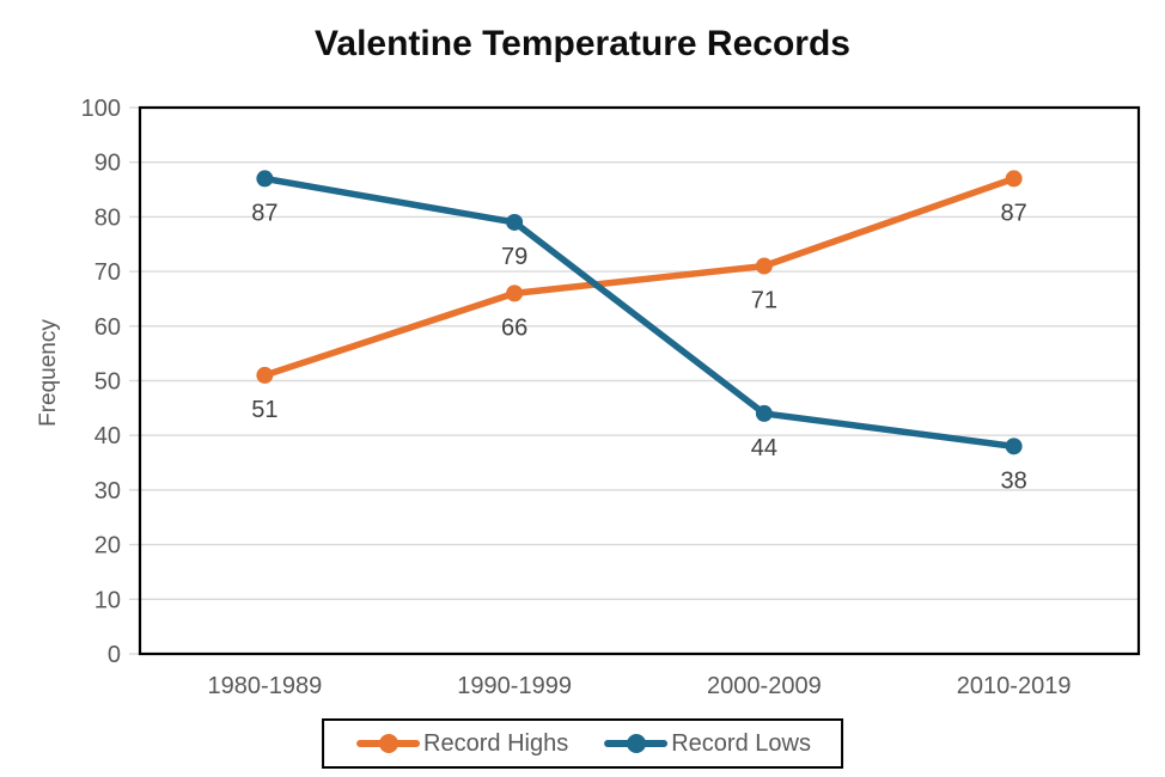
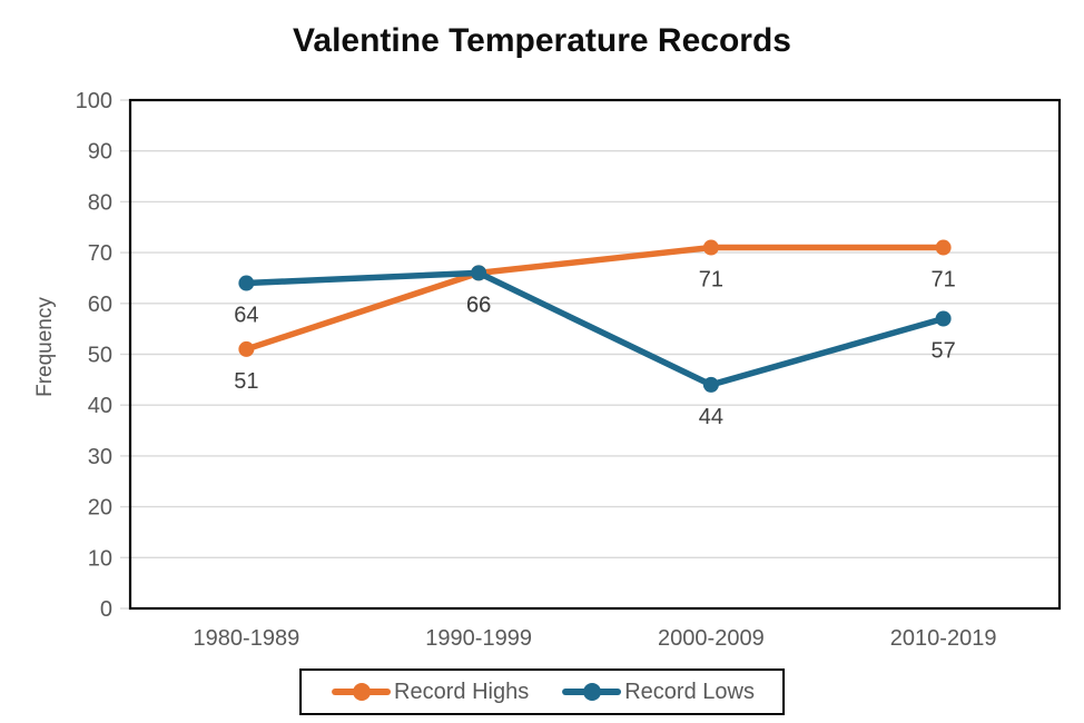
Record Lows/1980-1989: 87 -> 64
Record Lows/1990-1999: 79 -> 66
Record Highs/2010-2019: 87 -> 71
Record Lows/2010-2019: 38 -> 57
